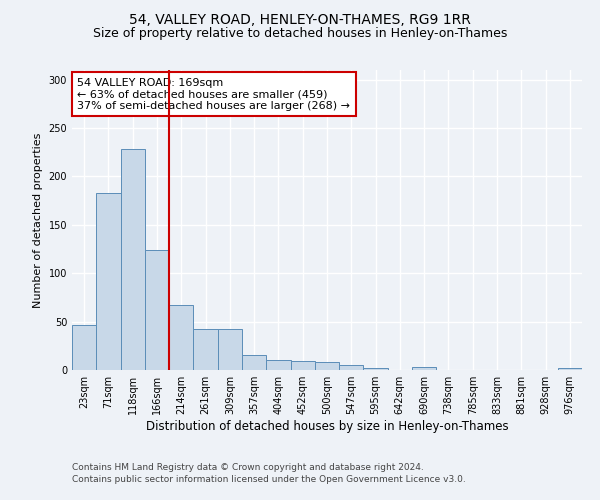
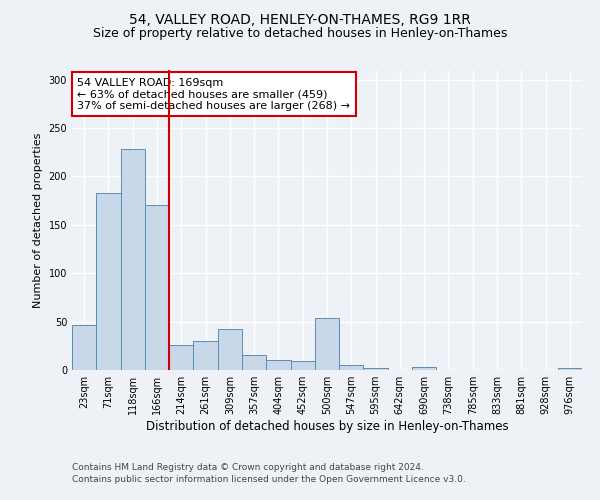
166sqm: 124 -> 170
214sqm: 67 -> 26
261sqm: 42 -> 30
500sqm: 8 -> 54
